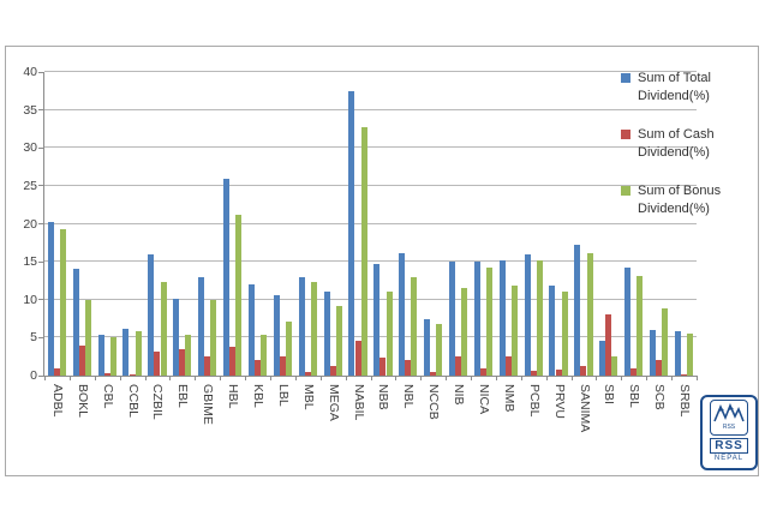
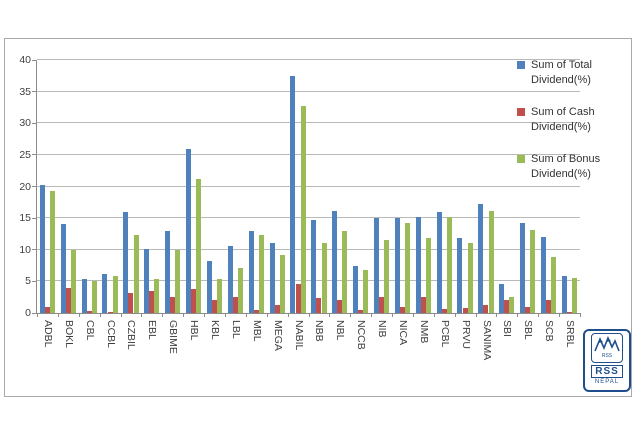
Sum of Total Dividend(%)/KBL: 12 -> 8
Sum of Cash Dividend(%)/SBI: 8 -> 2
Sum of Total Dividend(%)/SCB: 6 -> 12
